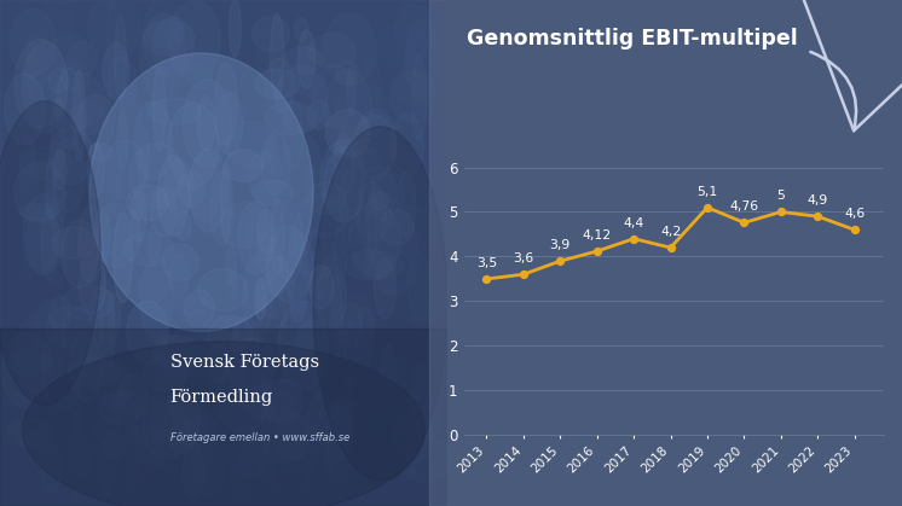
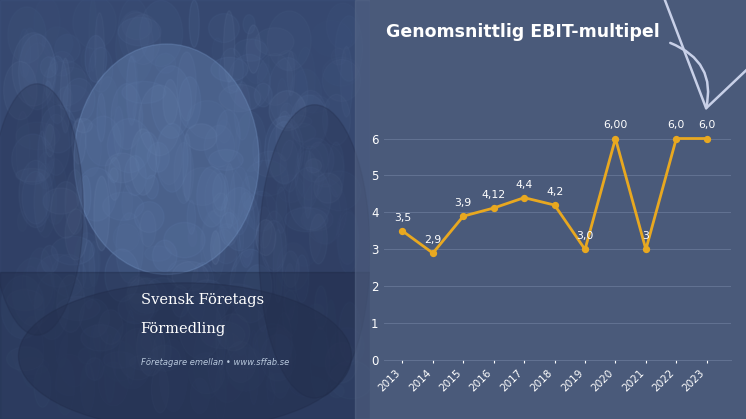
2014: 3,6 -> 2,9
2019: 5 -> 3
2020: 4,76 -> 6,00
2021: 5 -> 3
2022: 4,9 -> 6,0
2023: 4,6 -> 6,0
